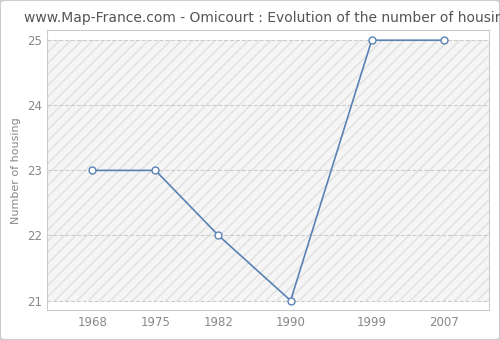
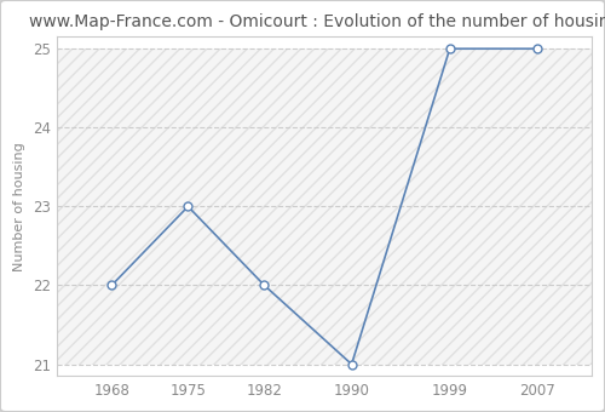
1968: 23 -> 22
